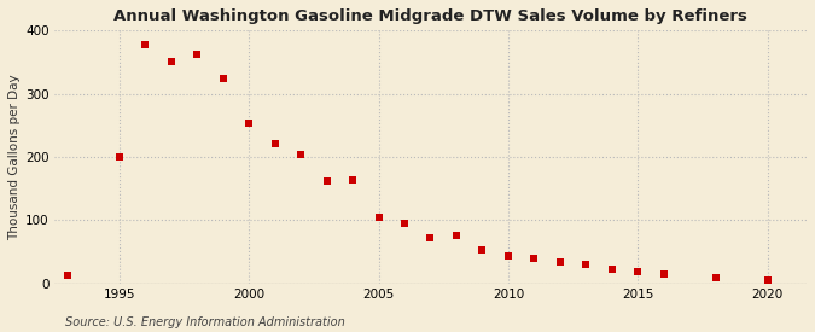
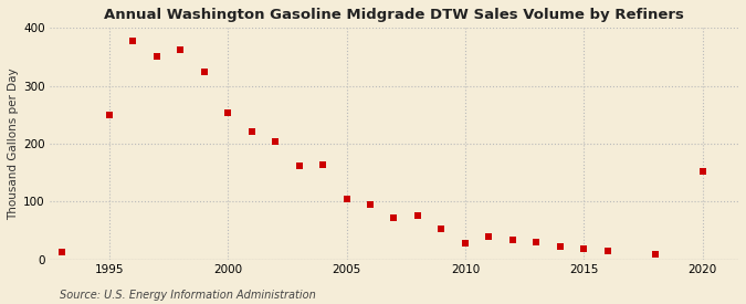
1995: 200 -> 250
2010: 43 -> 28
2020: 5 -> 152
